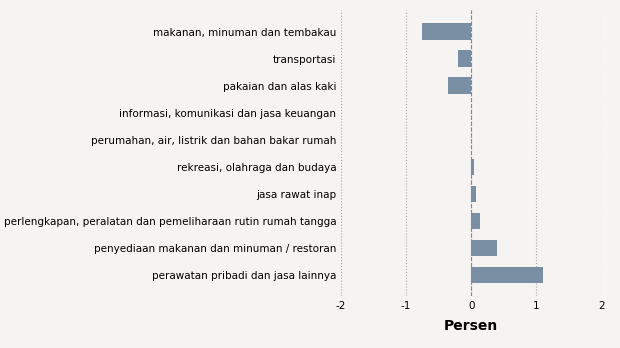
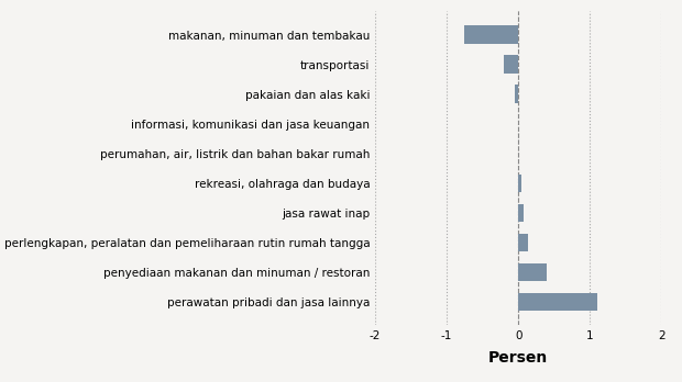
pakaian dan alas kaki: -0.36 -> -0.05
